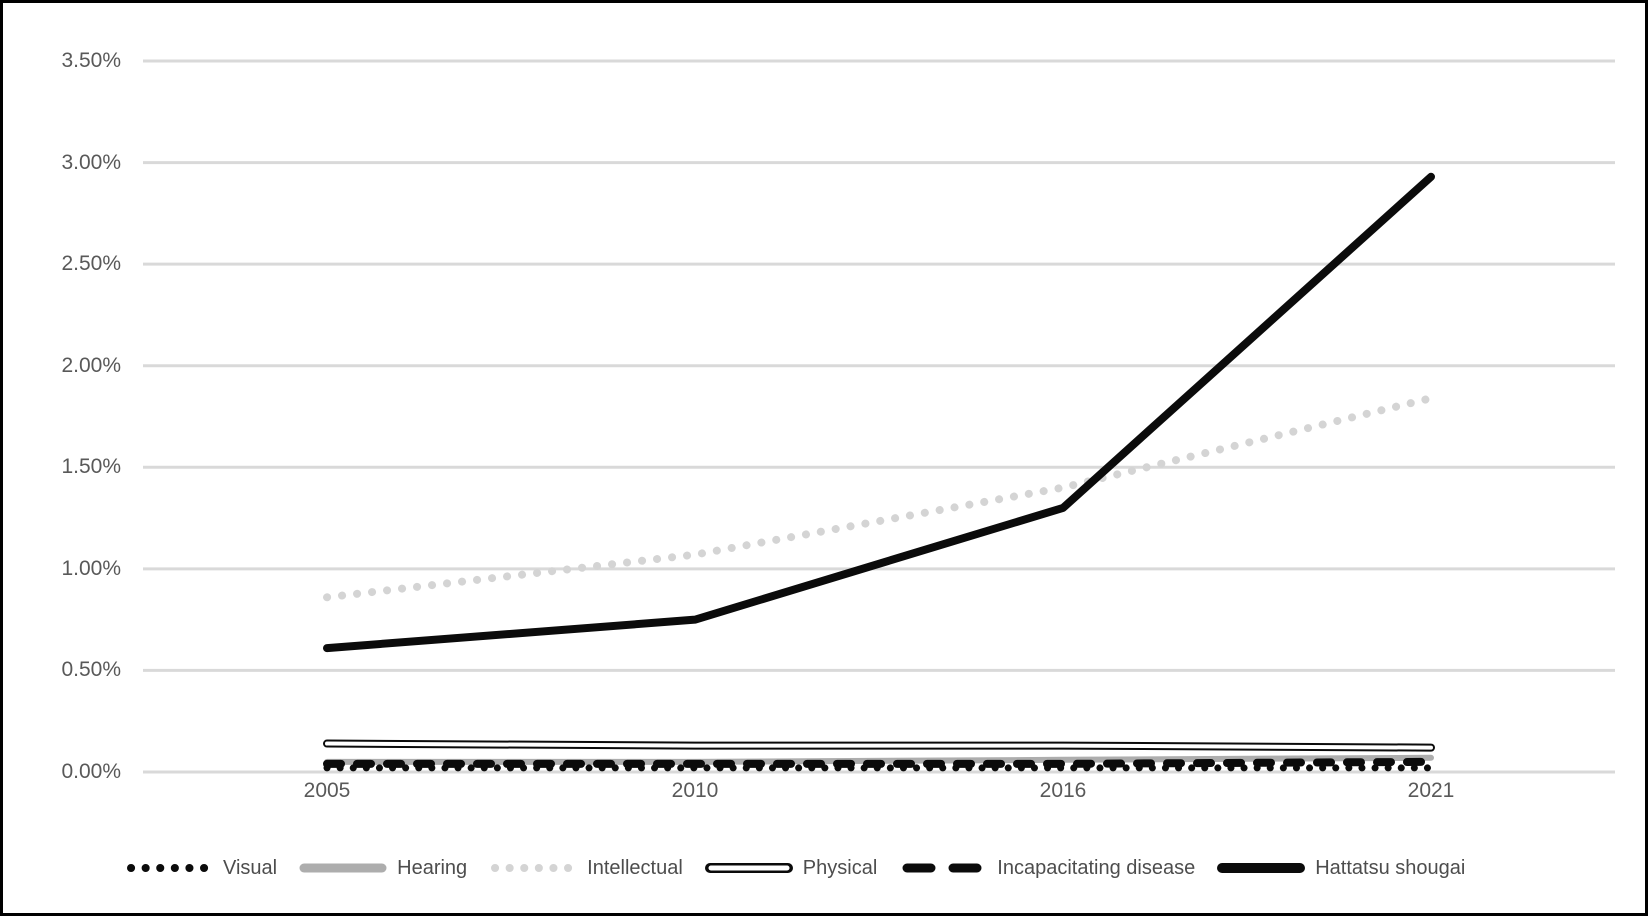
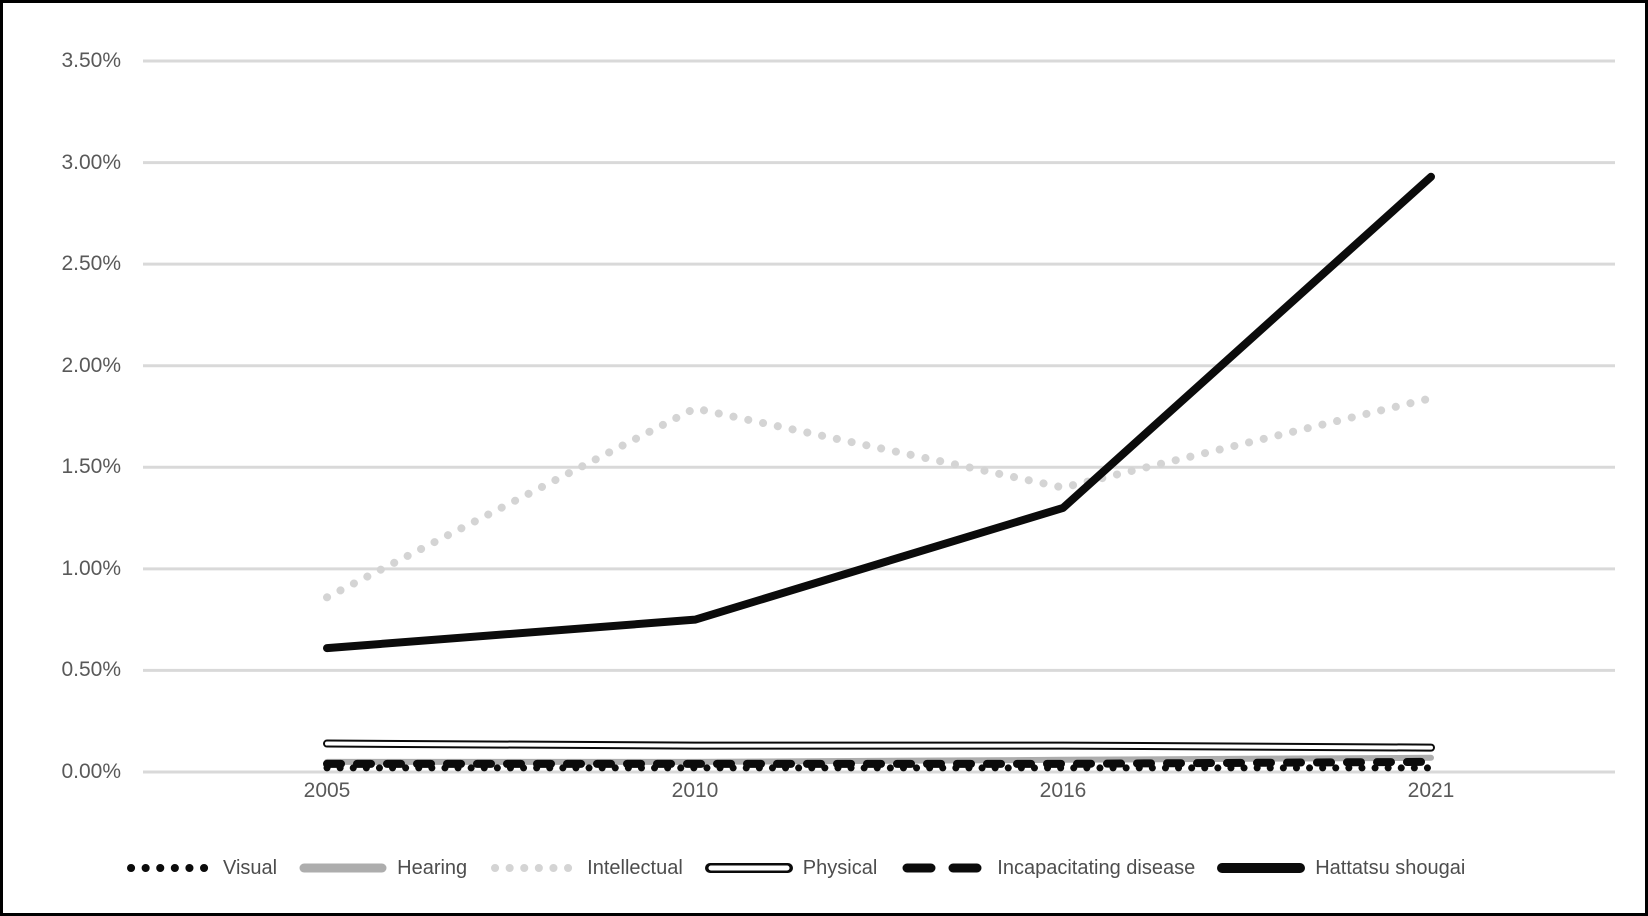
Intellectual/2010: 1.07% -> 1.79%
